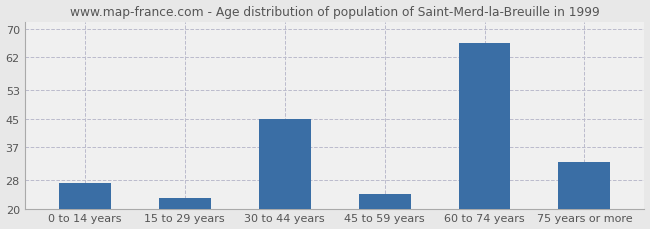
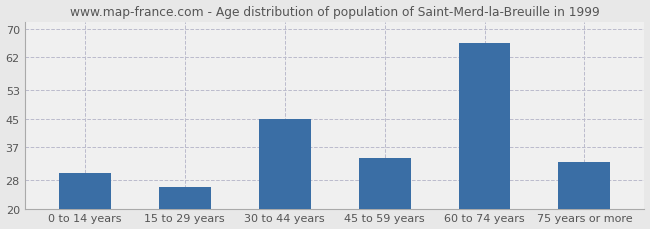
0 to 14 years: 27 -> 30
15 to 29 years: 23 -> 26
45 to 59 years: 24 -> 34
